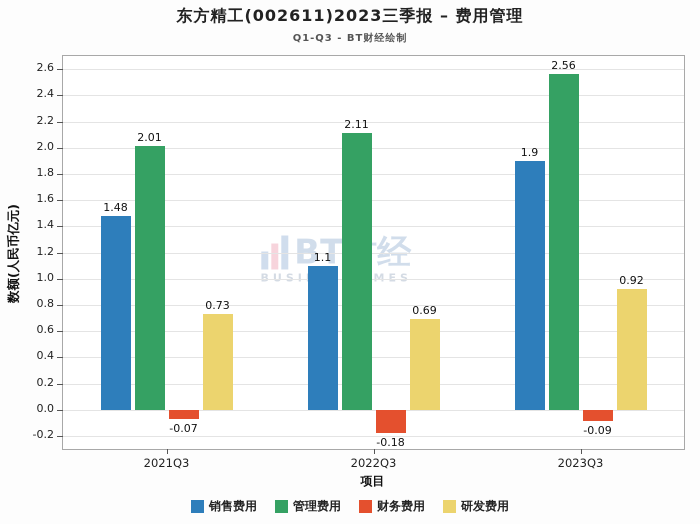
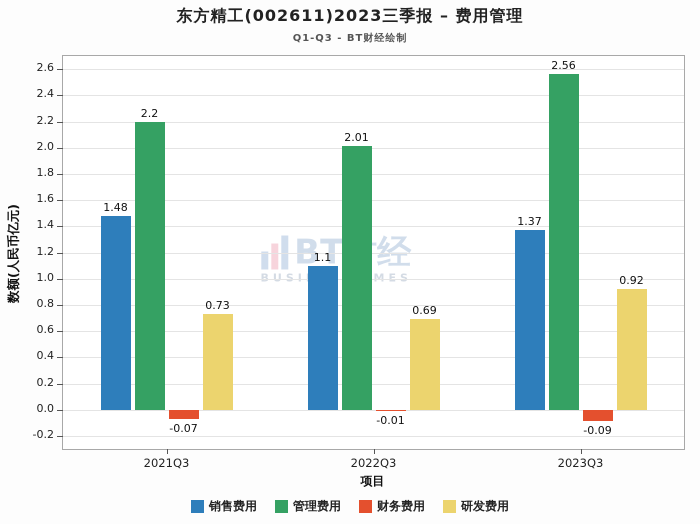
管理费用/2021Q3: 2.01 -> 2.2
管理费用/2022Q3: 2.11 -> 2.01
财务费用/2022Q3: -0.18 -> -0.01
销售费用/2023Q3: 1.9 -> 1.37
